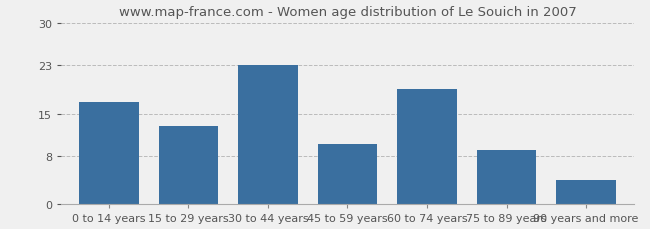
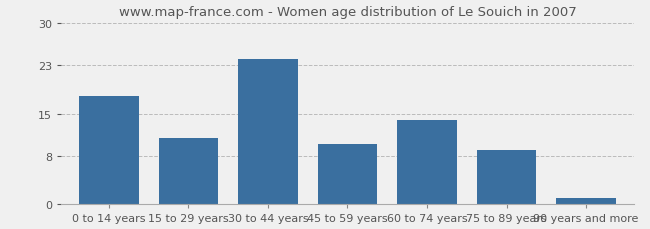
0 to 14 years: 17 -> 18
15 to 29 years: 13 -> 11
30 to 44 years: 23 -> 24
60 to 74 years: 19 -> 14
90 years and more: 4 -> 1
